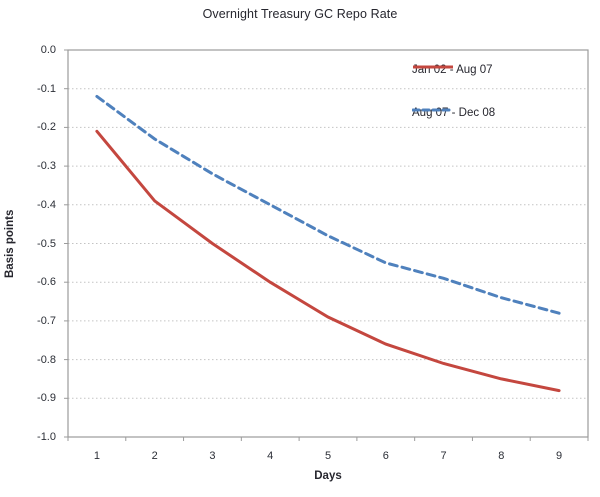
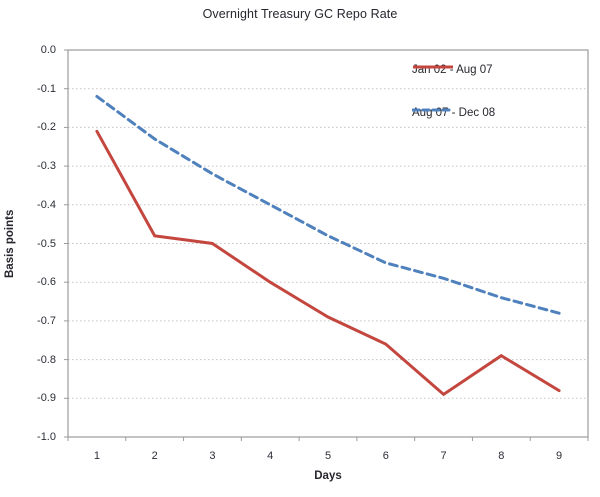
Jan 02 - Aug 07/2: -0.39 -> -0.48
Jan 02 - Aug 07/7: -0.81 -> -0.89
Jan 02 - Aug 07/8: -0.85 -> -0.79
